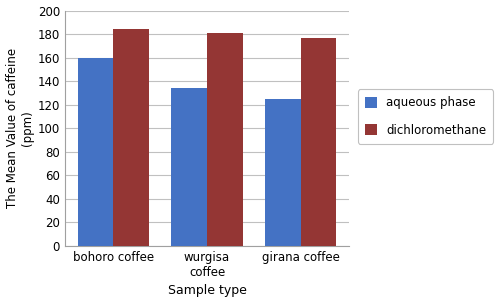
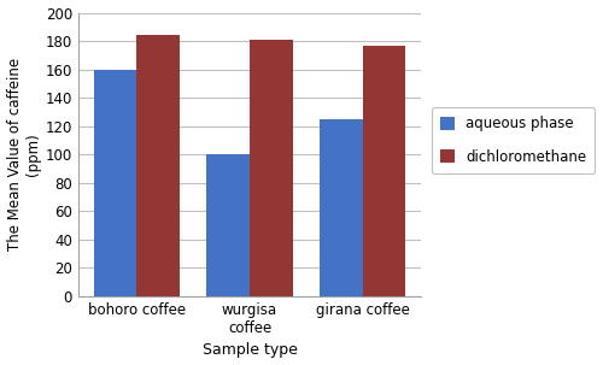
aqueous phase/wurgisa coffee: 134 -> 100
